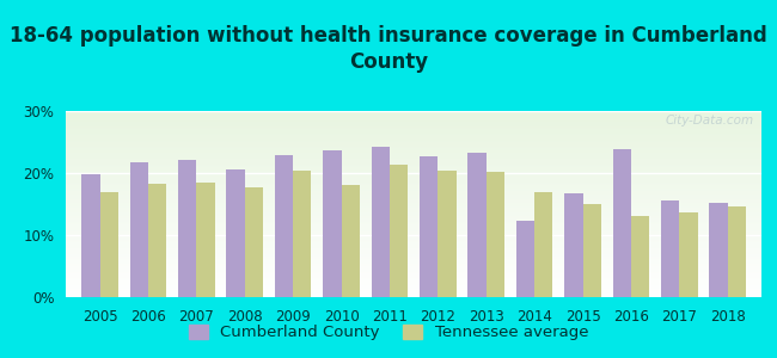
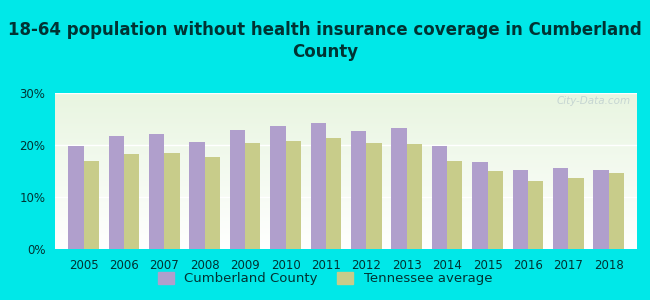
Tennessee average/2010: 18.0% -> 20.7%
Cumberland County/2014: 12.4% -> 19.9%
Cumberland County/2016: 23.8% -> 15.1%
